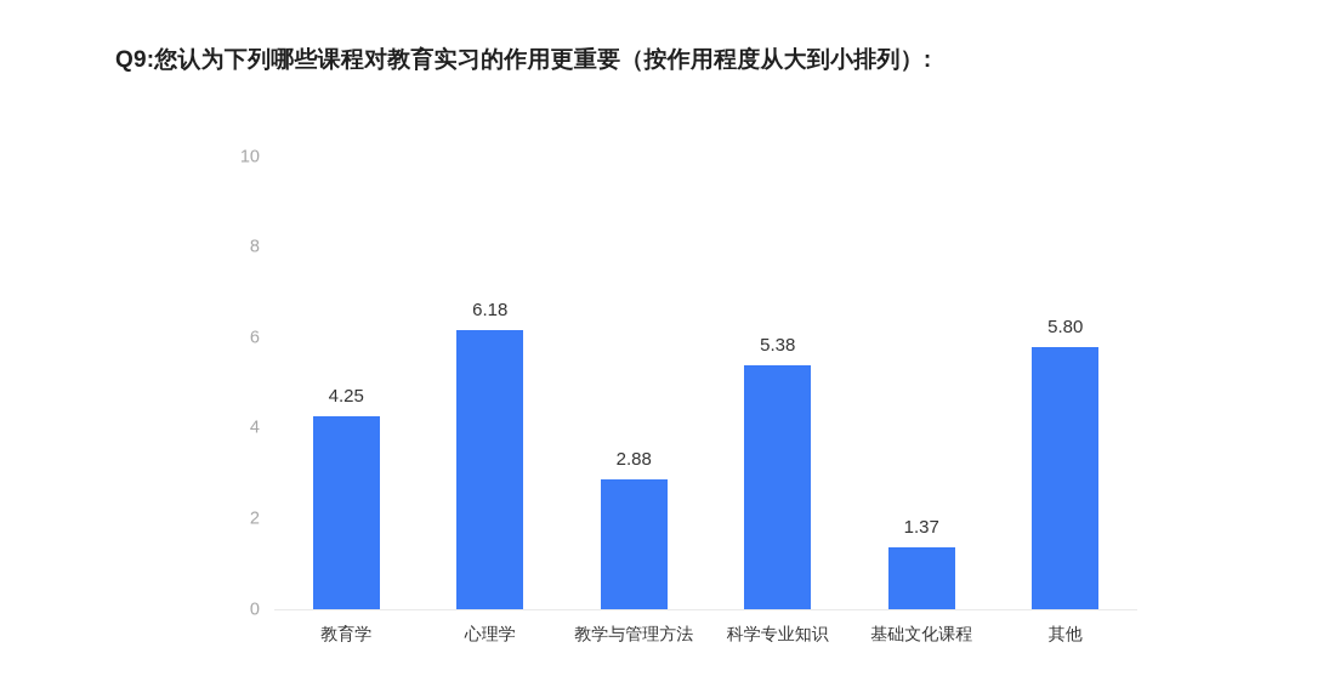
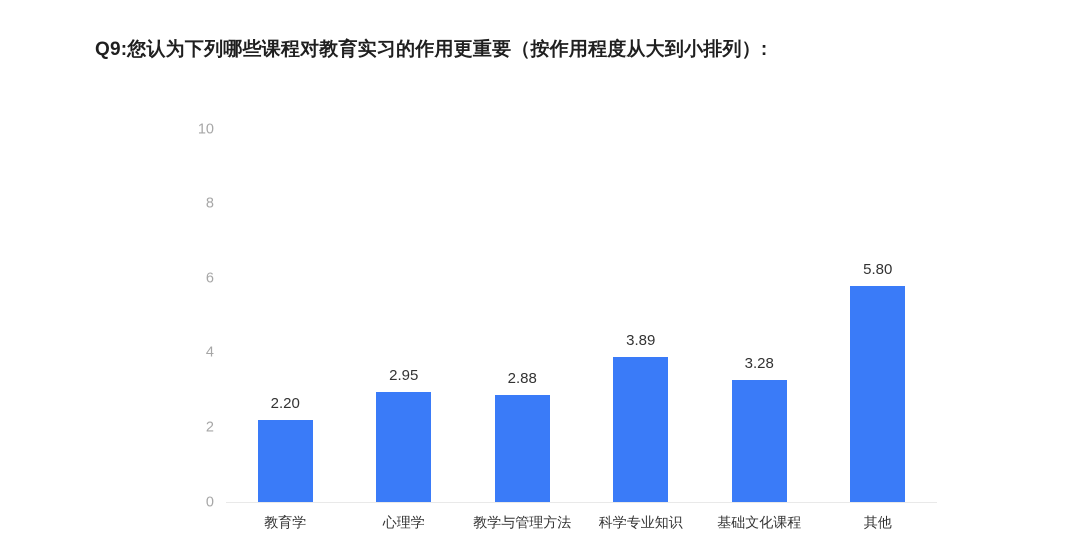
教育学: 4.25 -> 2.20
心理学: 6.18 -> 2.95
科学专业知识: 5.38 -> 3.89
基础文化课程: 1.37 -> 3.28
